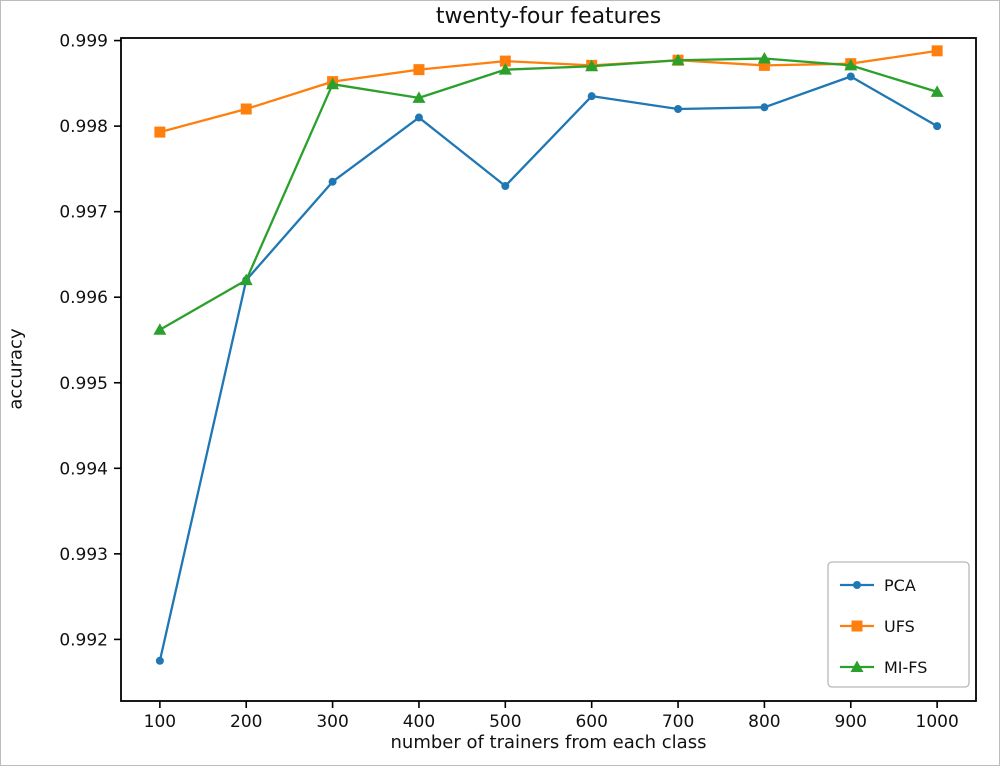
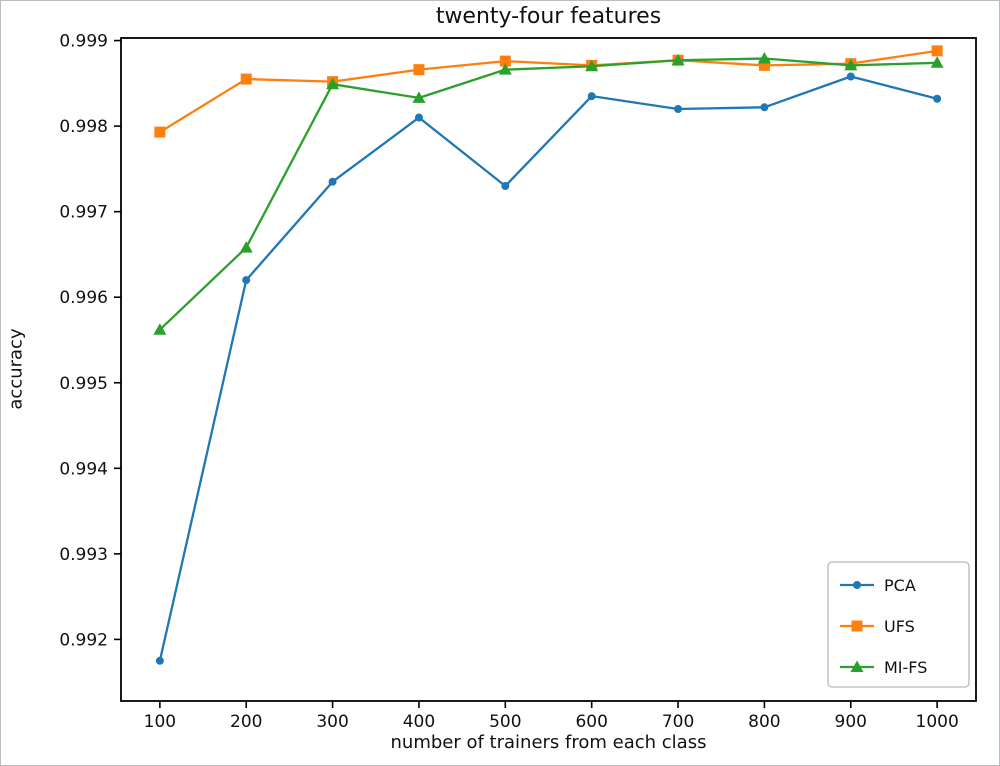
UFS/200: 0.9982 -> 0.9986
MI-FS/200: 0.9962 -> 0.9966
PCA/1000: 0.9980 -> 0.9983
MI-FS/1000: 0.9984 -> 0.9987
